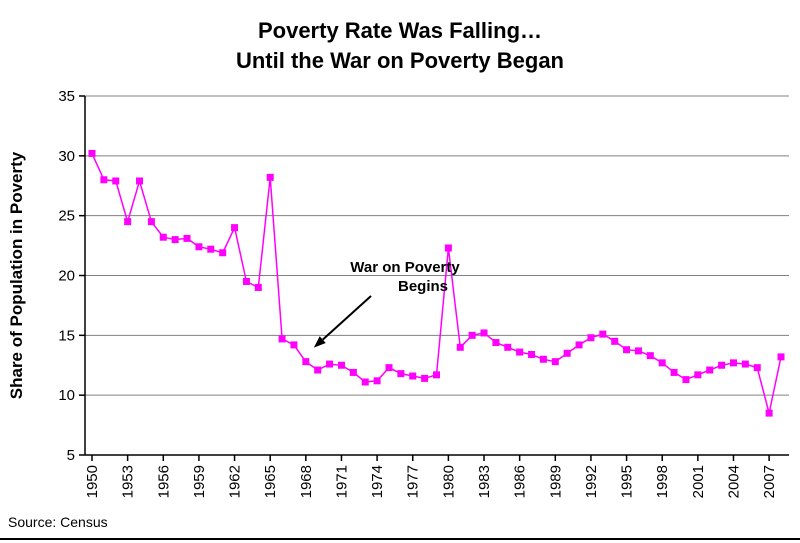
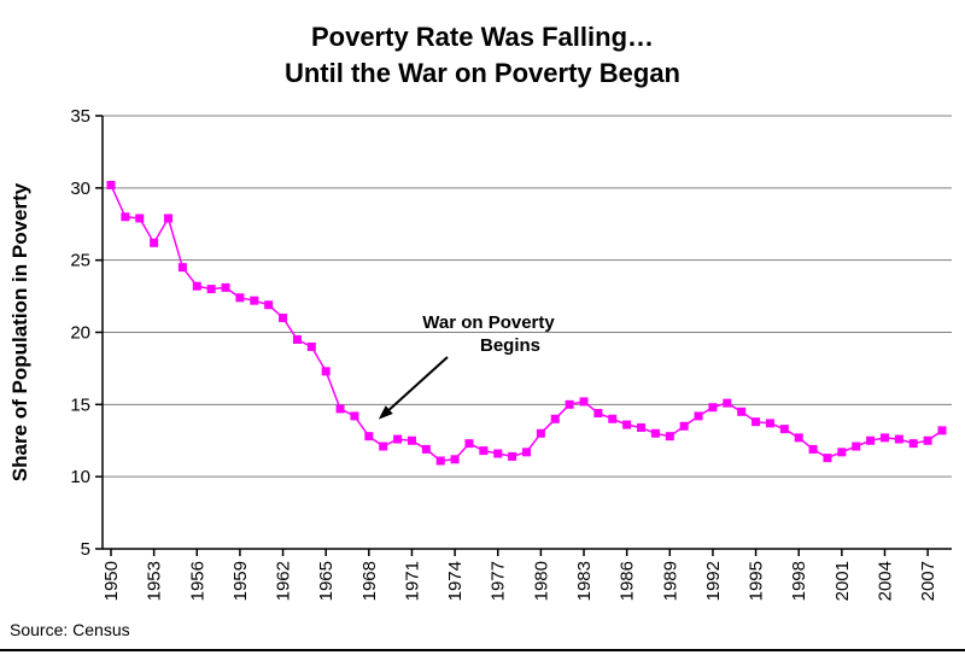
1953: 24.5 -> 26.2
1962: 24.0 -> 21.0
1965: 28.2 -> 17.3
1980: 22.3 -> 13.0
2007: 8.5 -> 12.5
